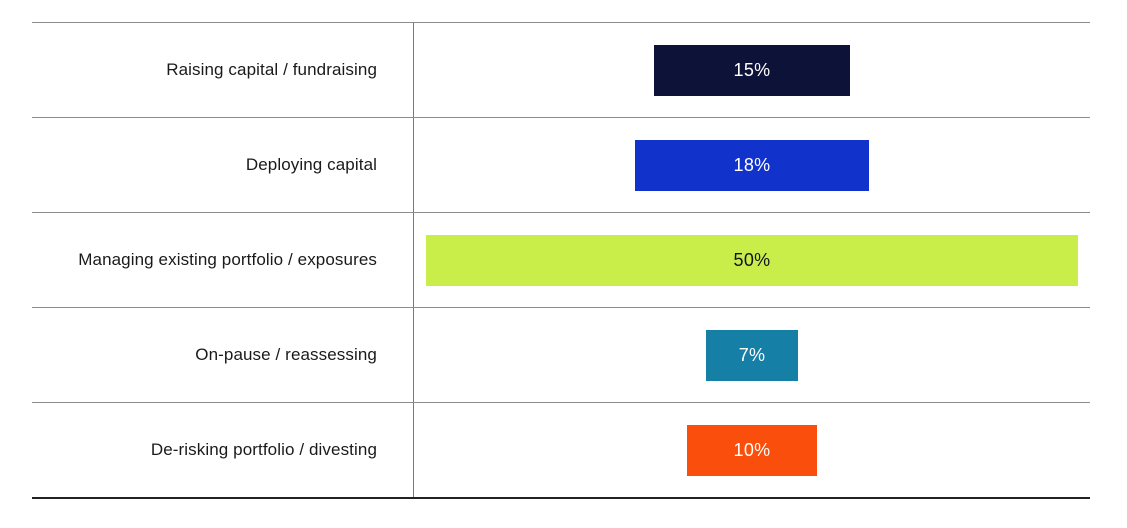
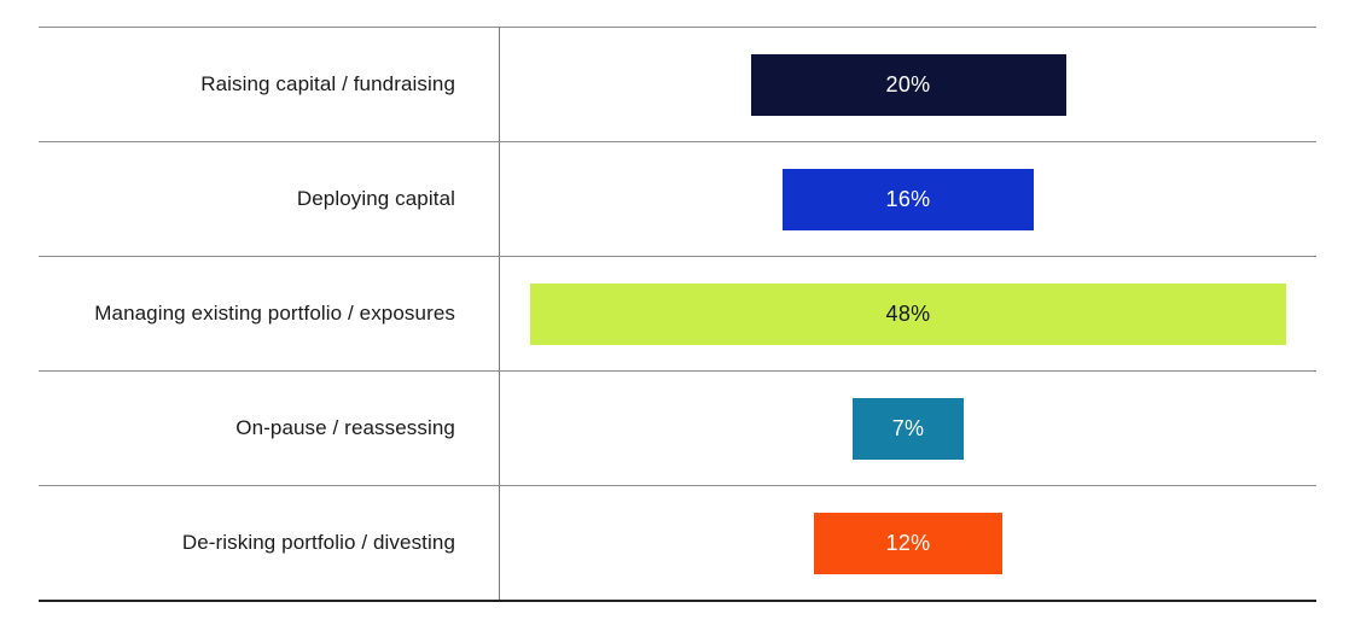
Raising capital / fundraising: 15% -> 20%
Deploying capital: 18% -> 16%
Managing existing portfolio / exposures: 50% -> 48%
De-risking portfolio / divesting: 10% -> 12%
